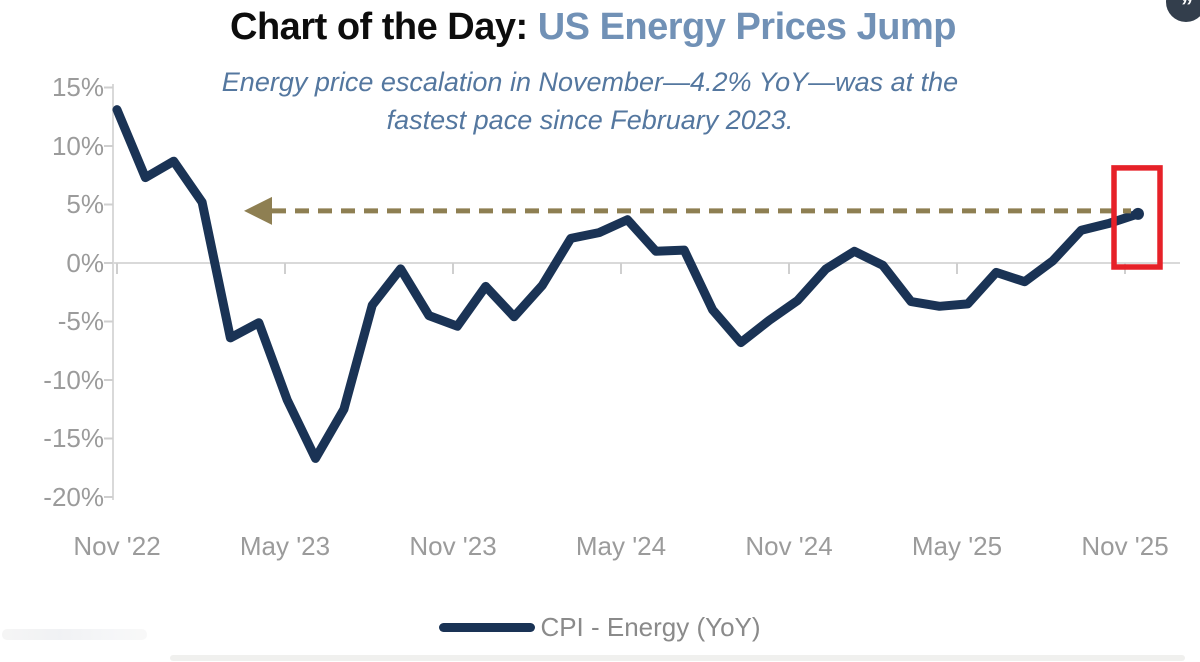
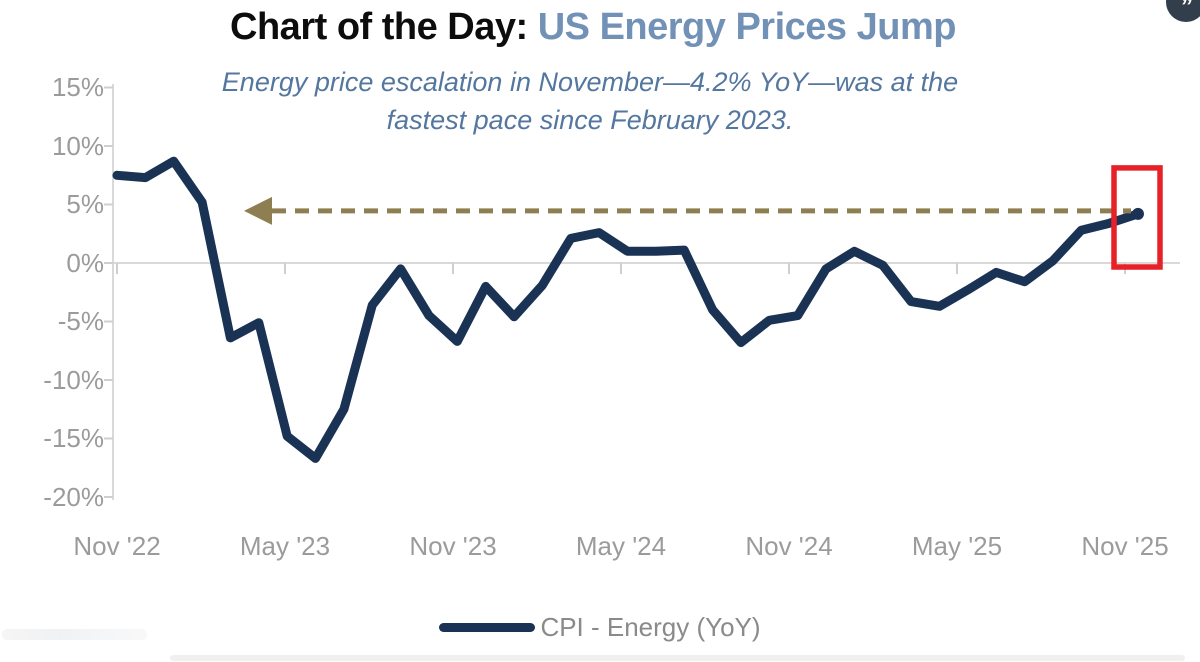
Nov '22: 13.1% -> 7.5%
May '23: -11.7% -> -14.8%
Nov '23: -5.4% -> -6.7%
May '24: 3.7% -> 1.0%
Nov '24: -3.2% -> -4.5%
May '25: -3.5% -> -2.3%
